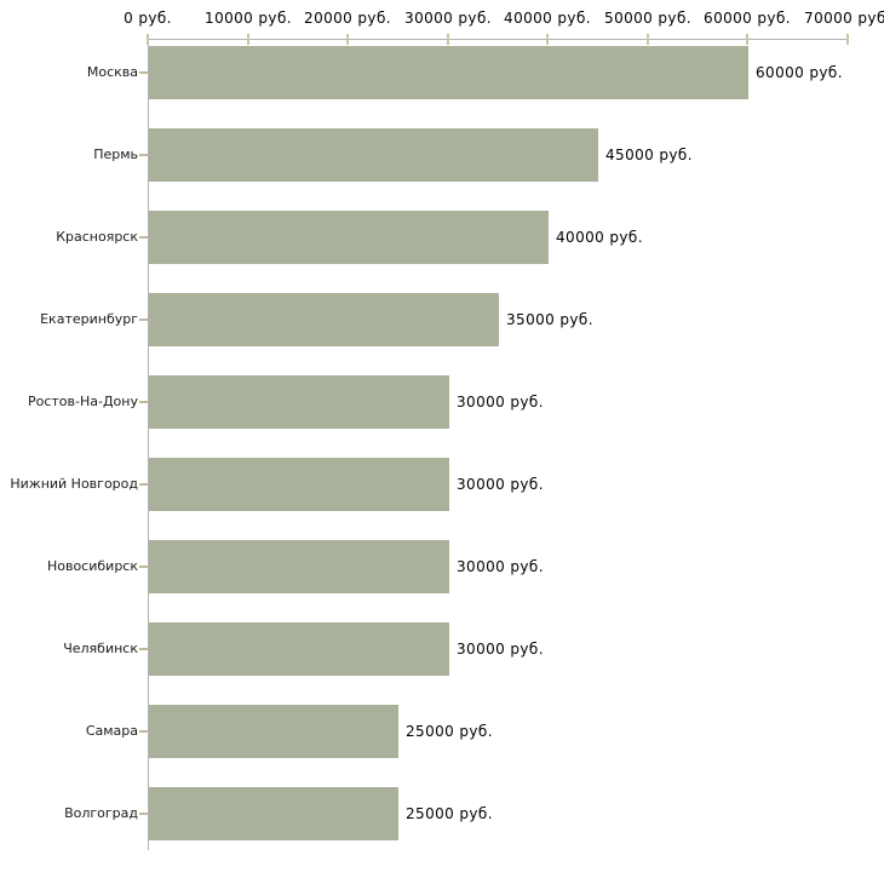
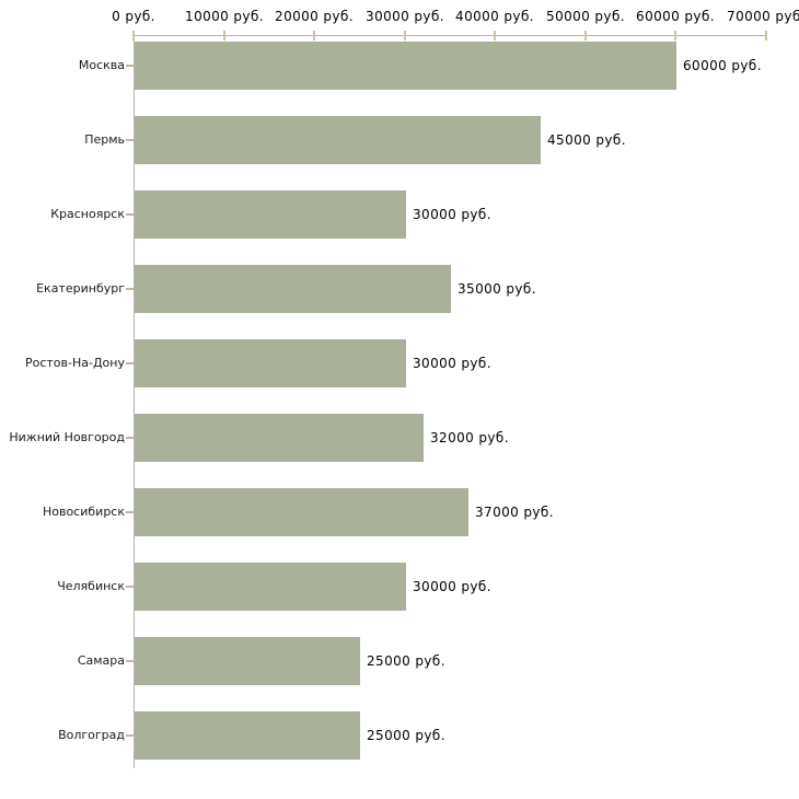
Красноярск: 40000 -> 30000
Нижний Новгород: 30000 -> 32000
Новосибирск: 30000 -> 37000
